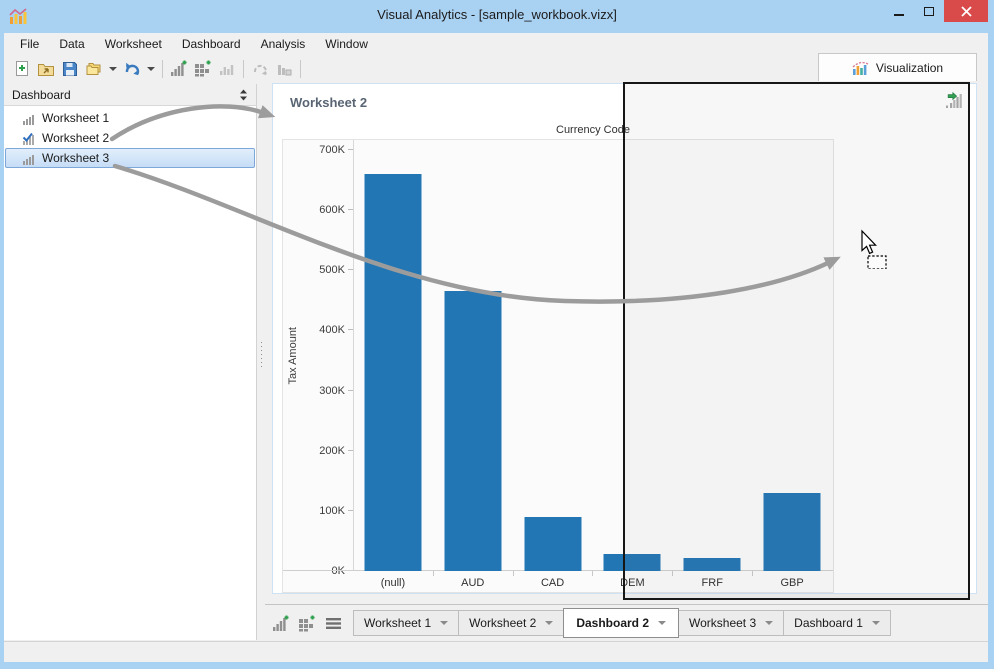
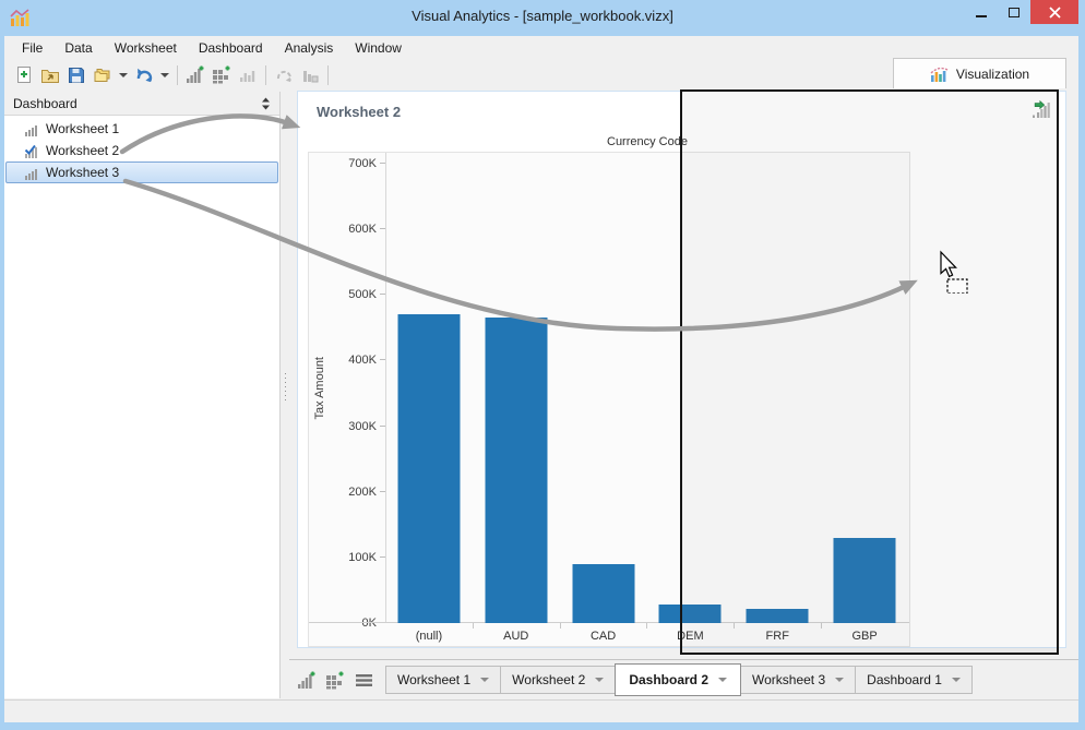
(null): 660K -> 470K
